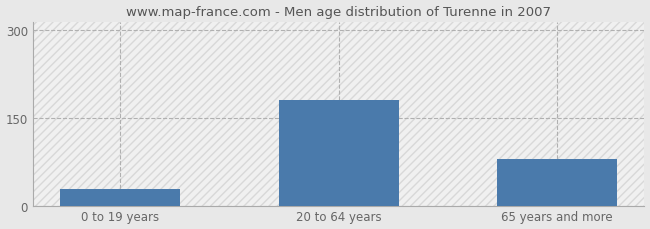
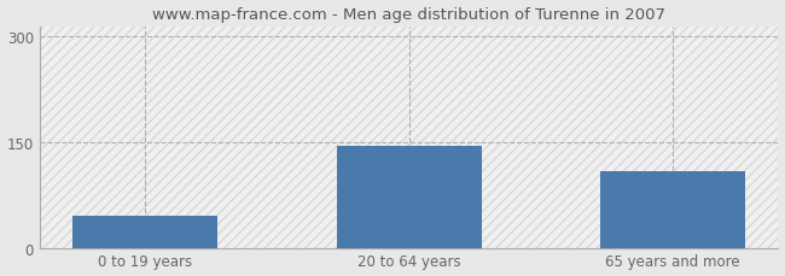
0 to 19 years: 28 -> 46
20 to 64 years: 180 -> 144
65 years and more: 80 -> 108
